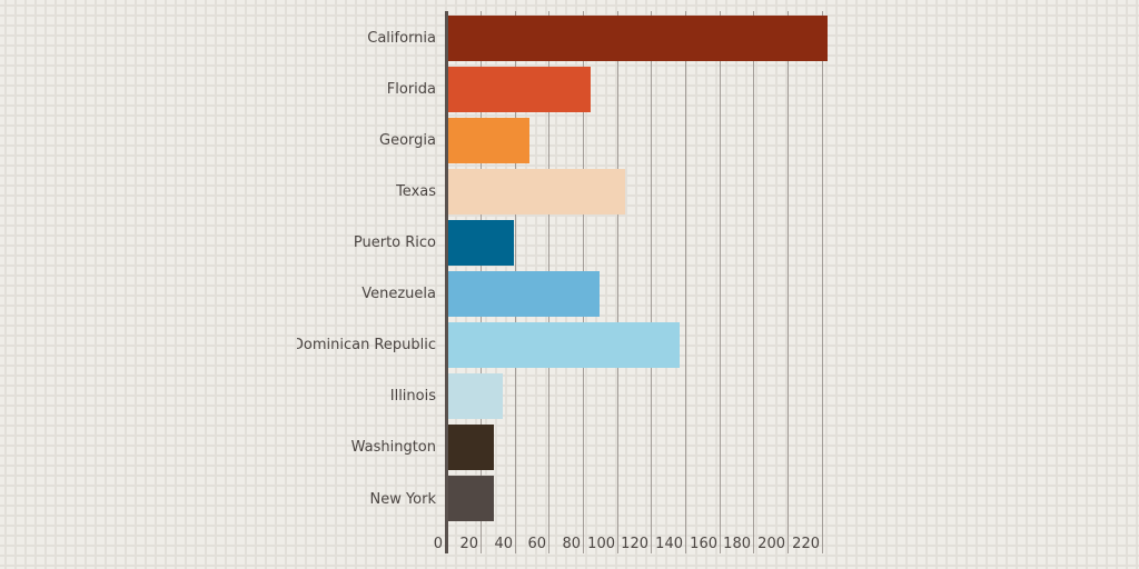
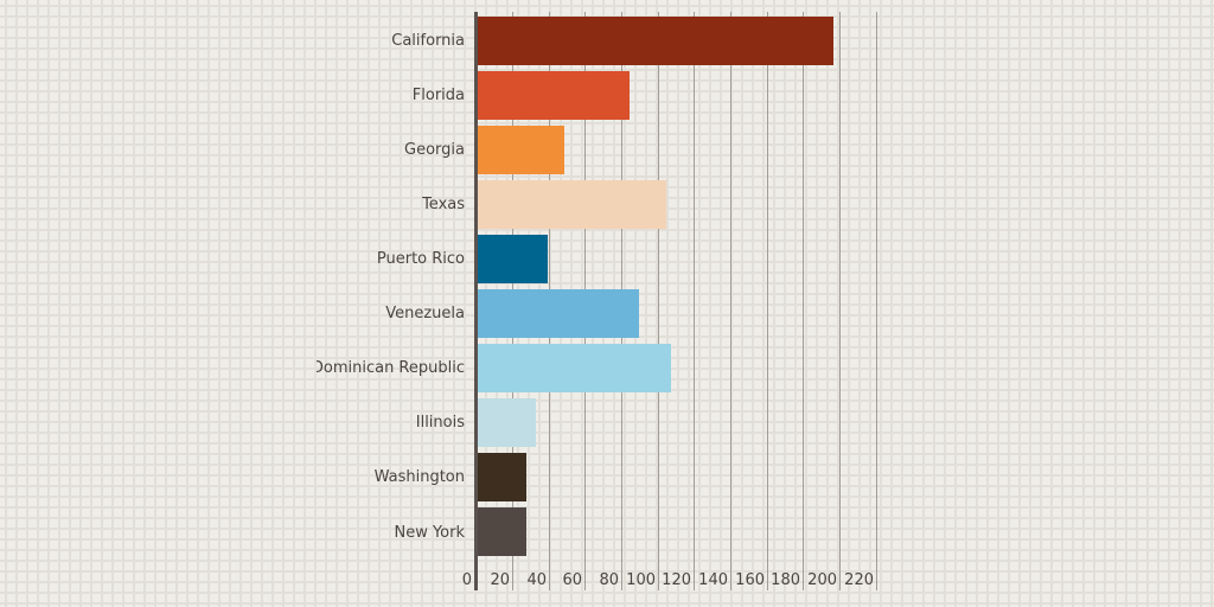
California: 224 -> 197
Dominican Republic: 137 -> 108
